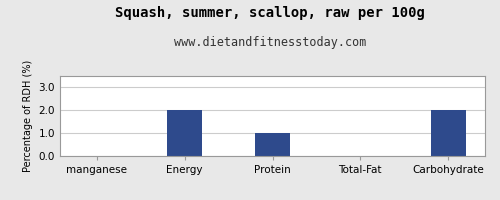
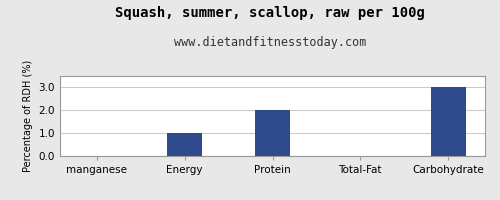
Energy: 2 -> 1
Protein: 1 -> 2
Carbohydrate: 2 -> 3
